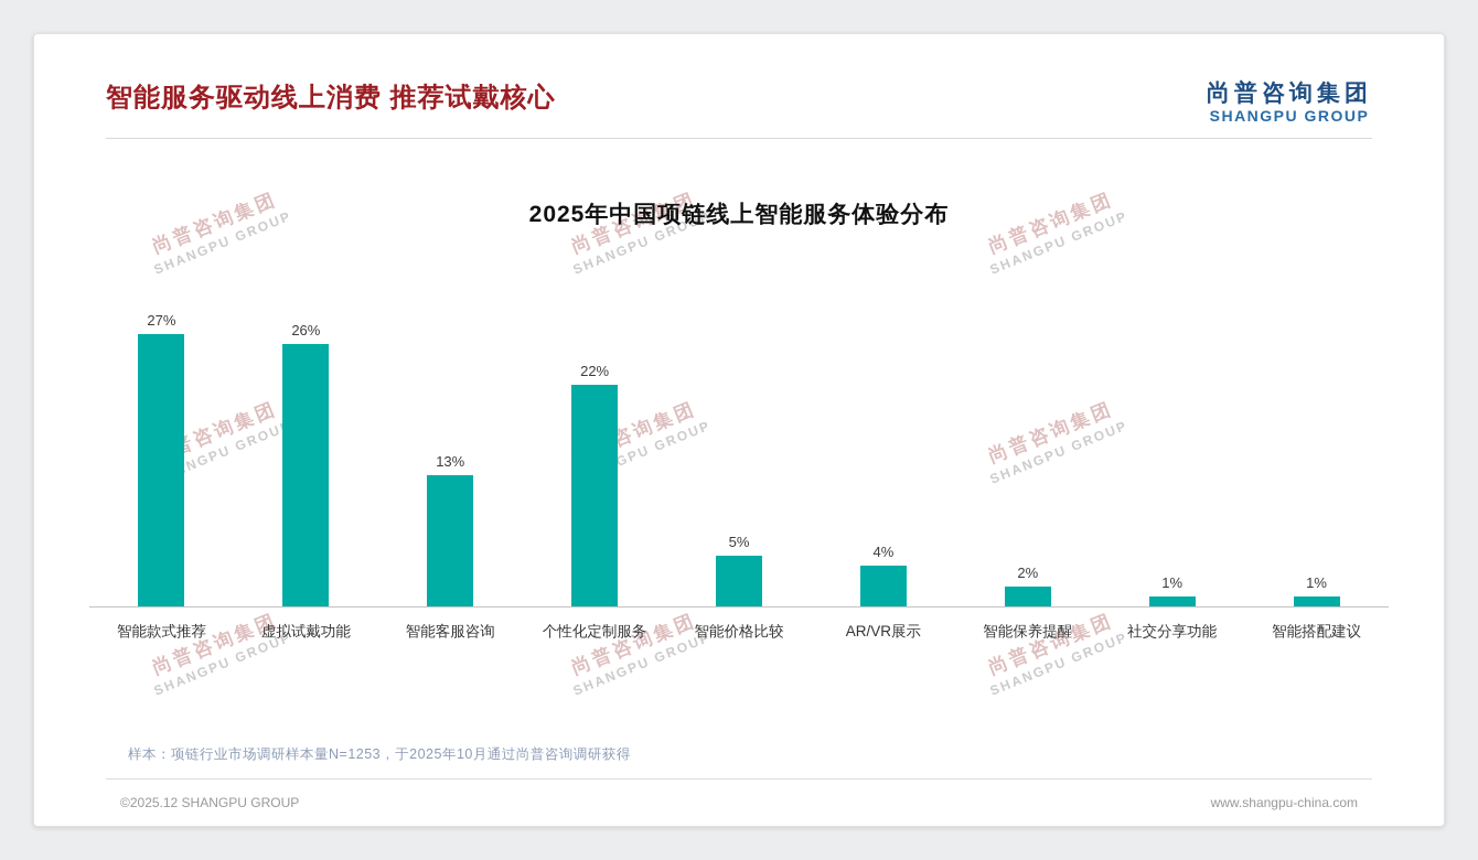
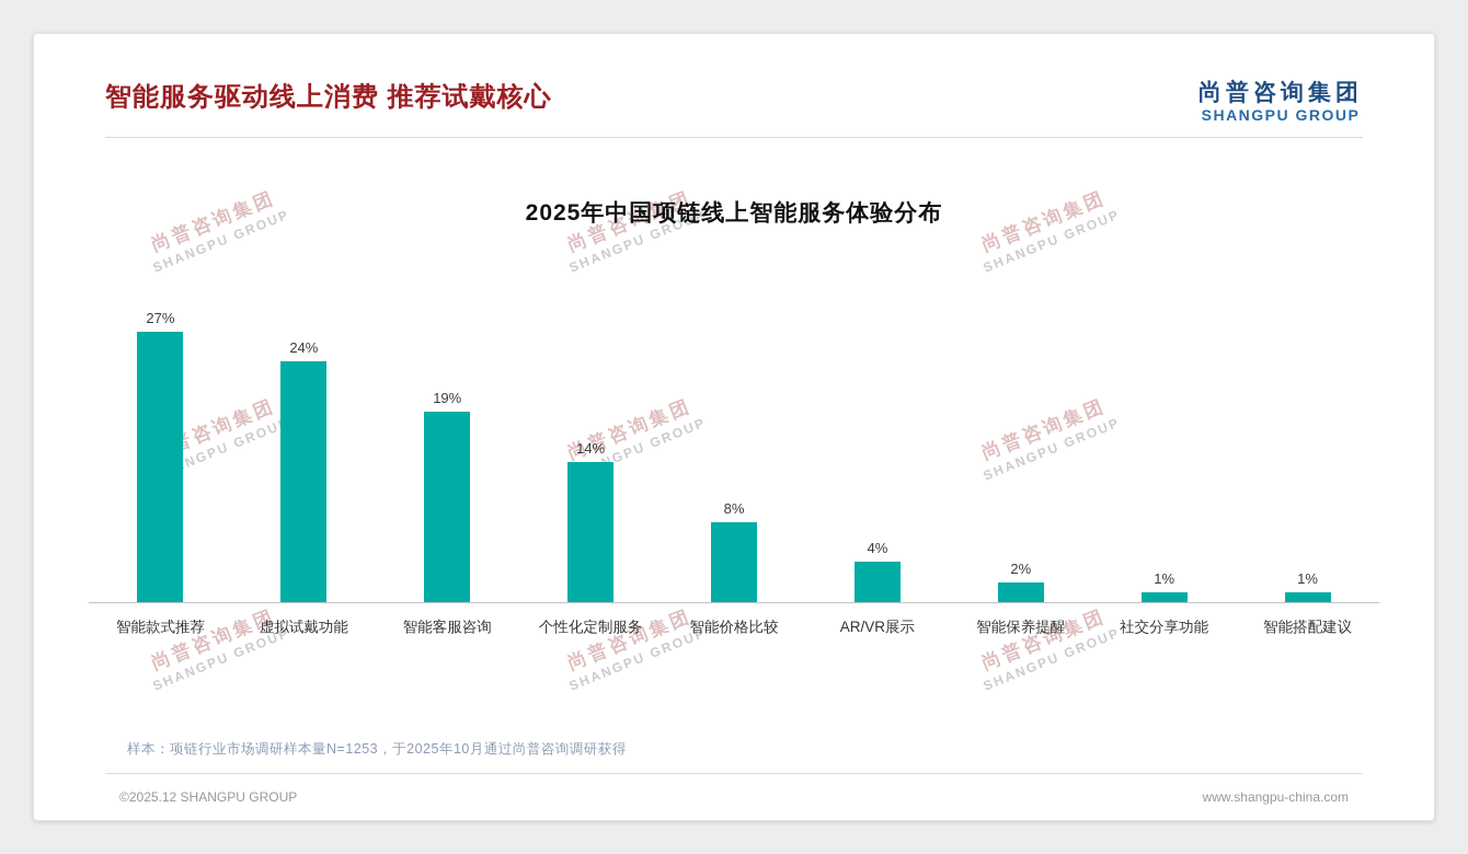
虚拟试戴功能: 26% -> 24%
智能客服咨询: 13% -> 19%
个性化定制服务: 22% -> 14%
智能价格比较: 5% -> 8%
